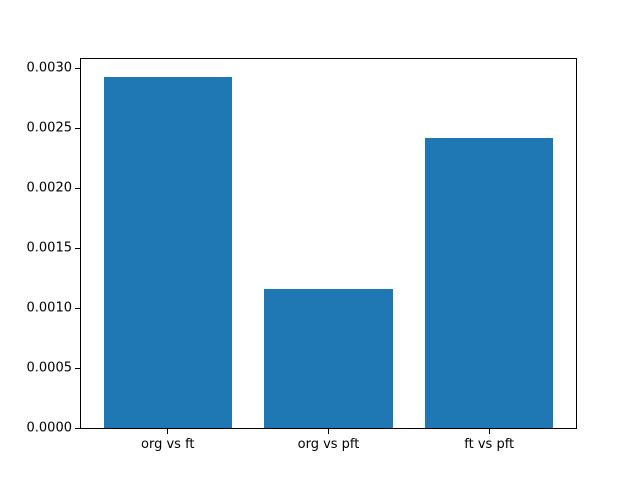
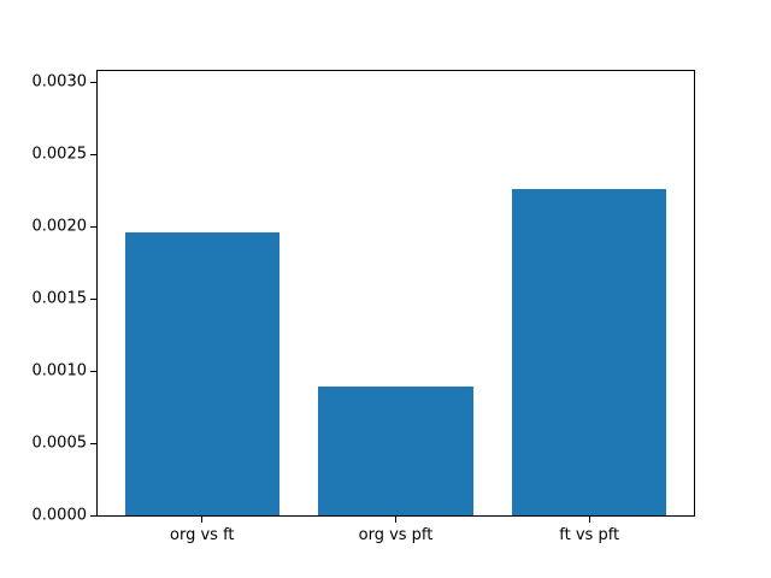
org vs ft: 0.00293 -> 0.00196
org vs pft: 0.00116 -> 0.00089
ft vs pft: 0.00242 -> 0.00226
